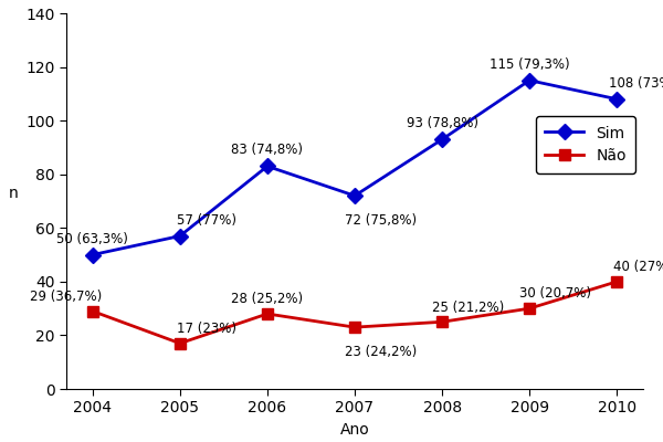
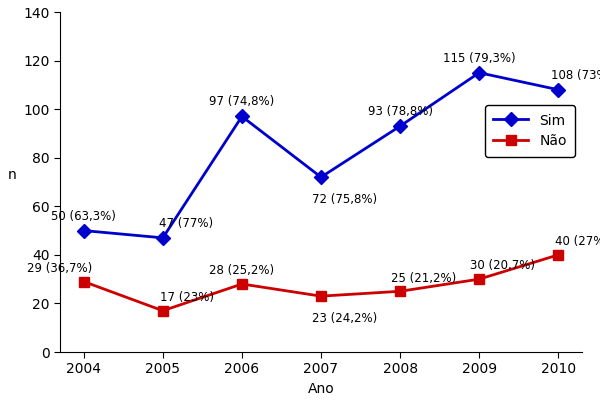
Sim/2005: 57 -> 47
Sim/2006: 83 -> 97
